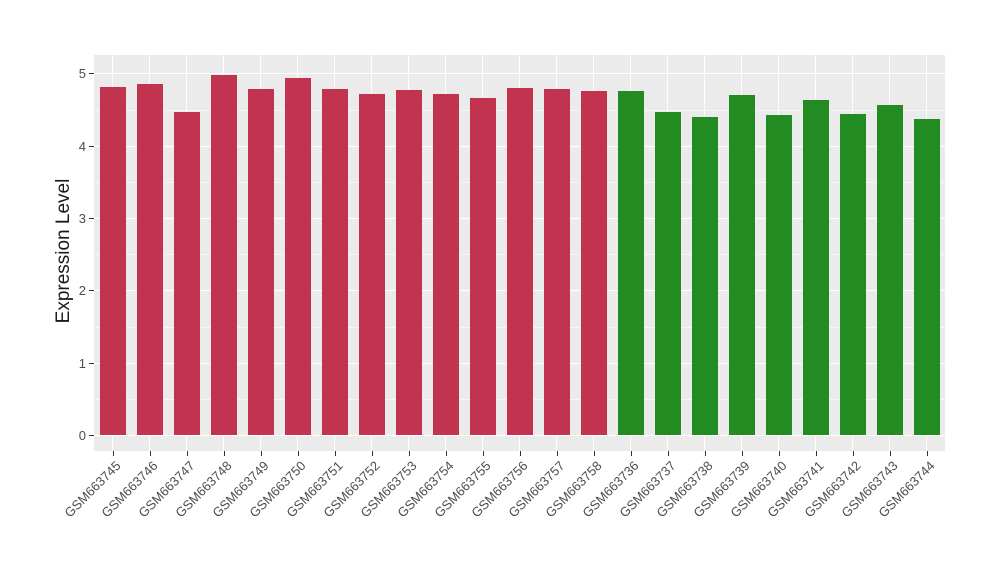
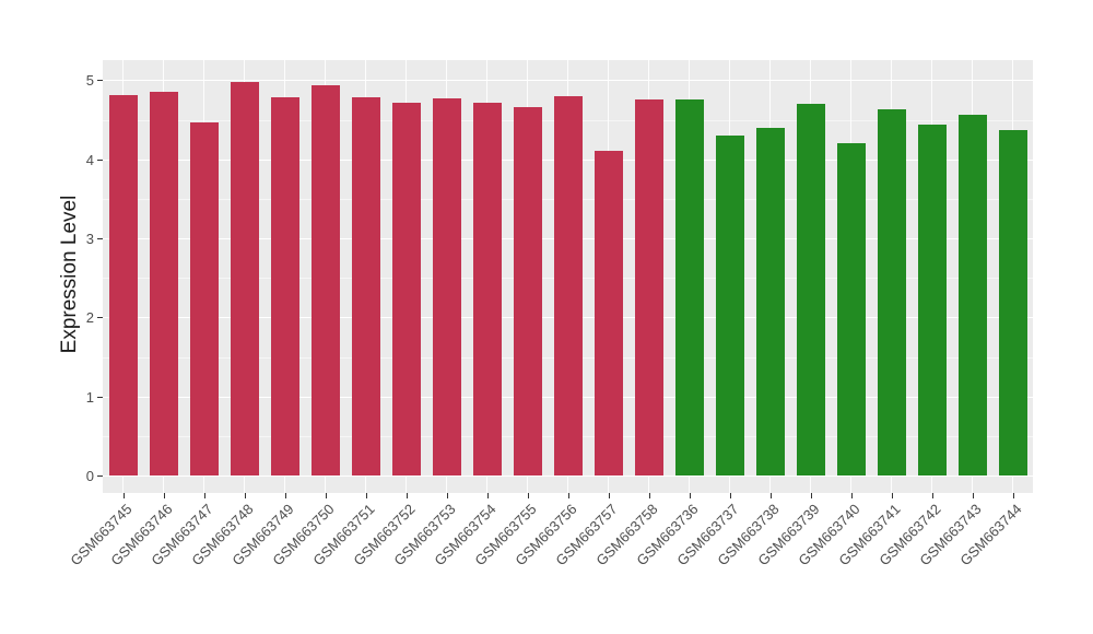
GSM663757: 4.8 -> 4.1
GSM663737: 4.5 -> 4.3
GSM663740: 4.4 -> 4.2
